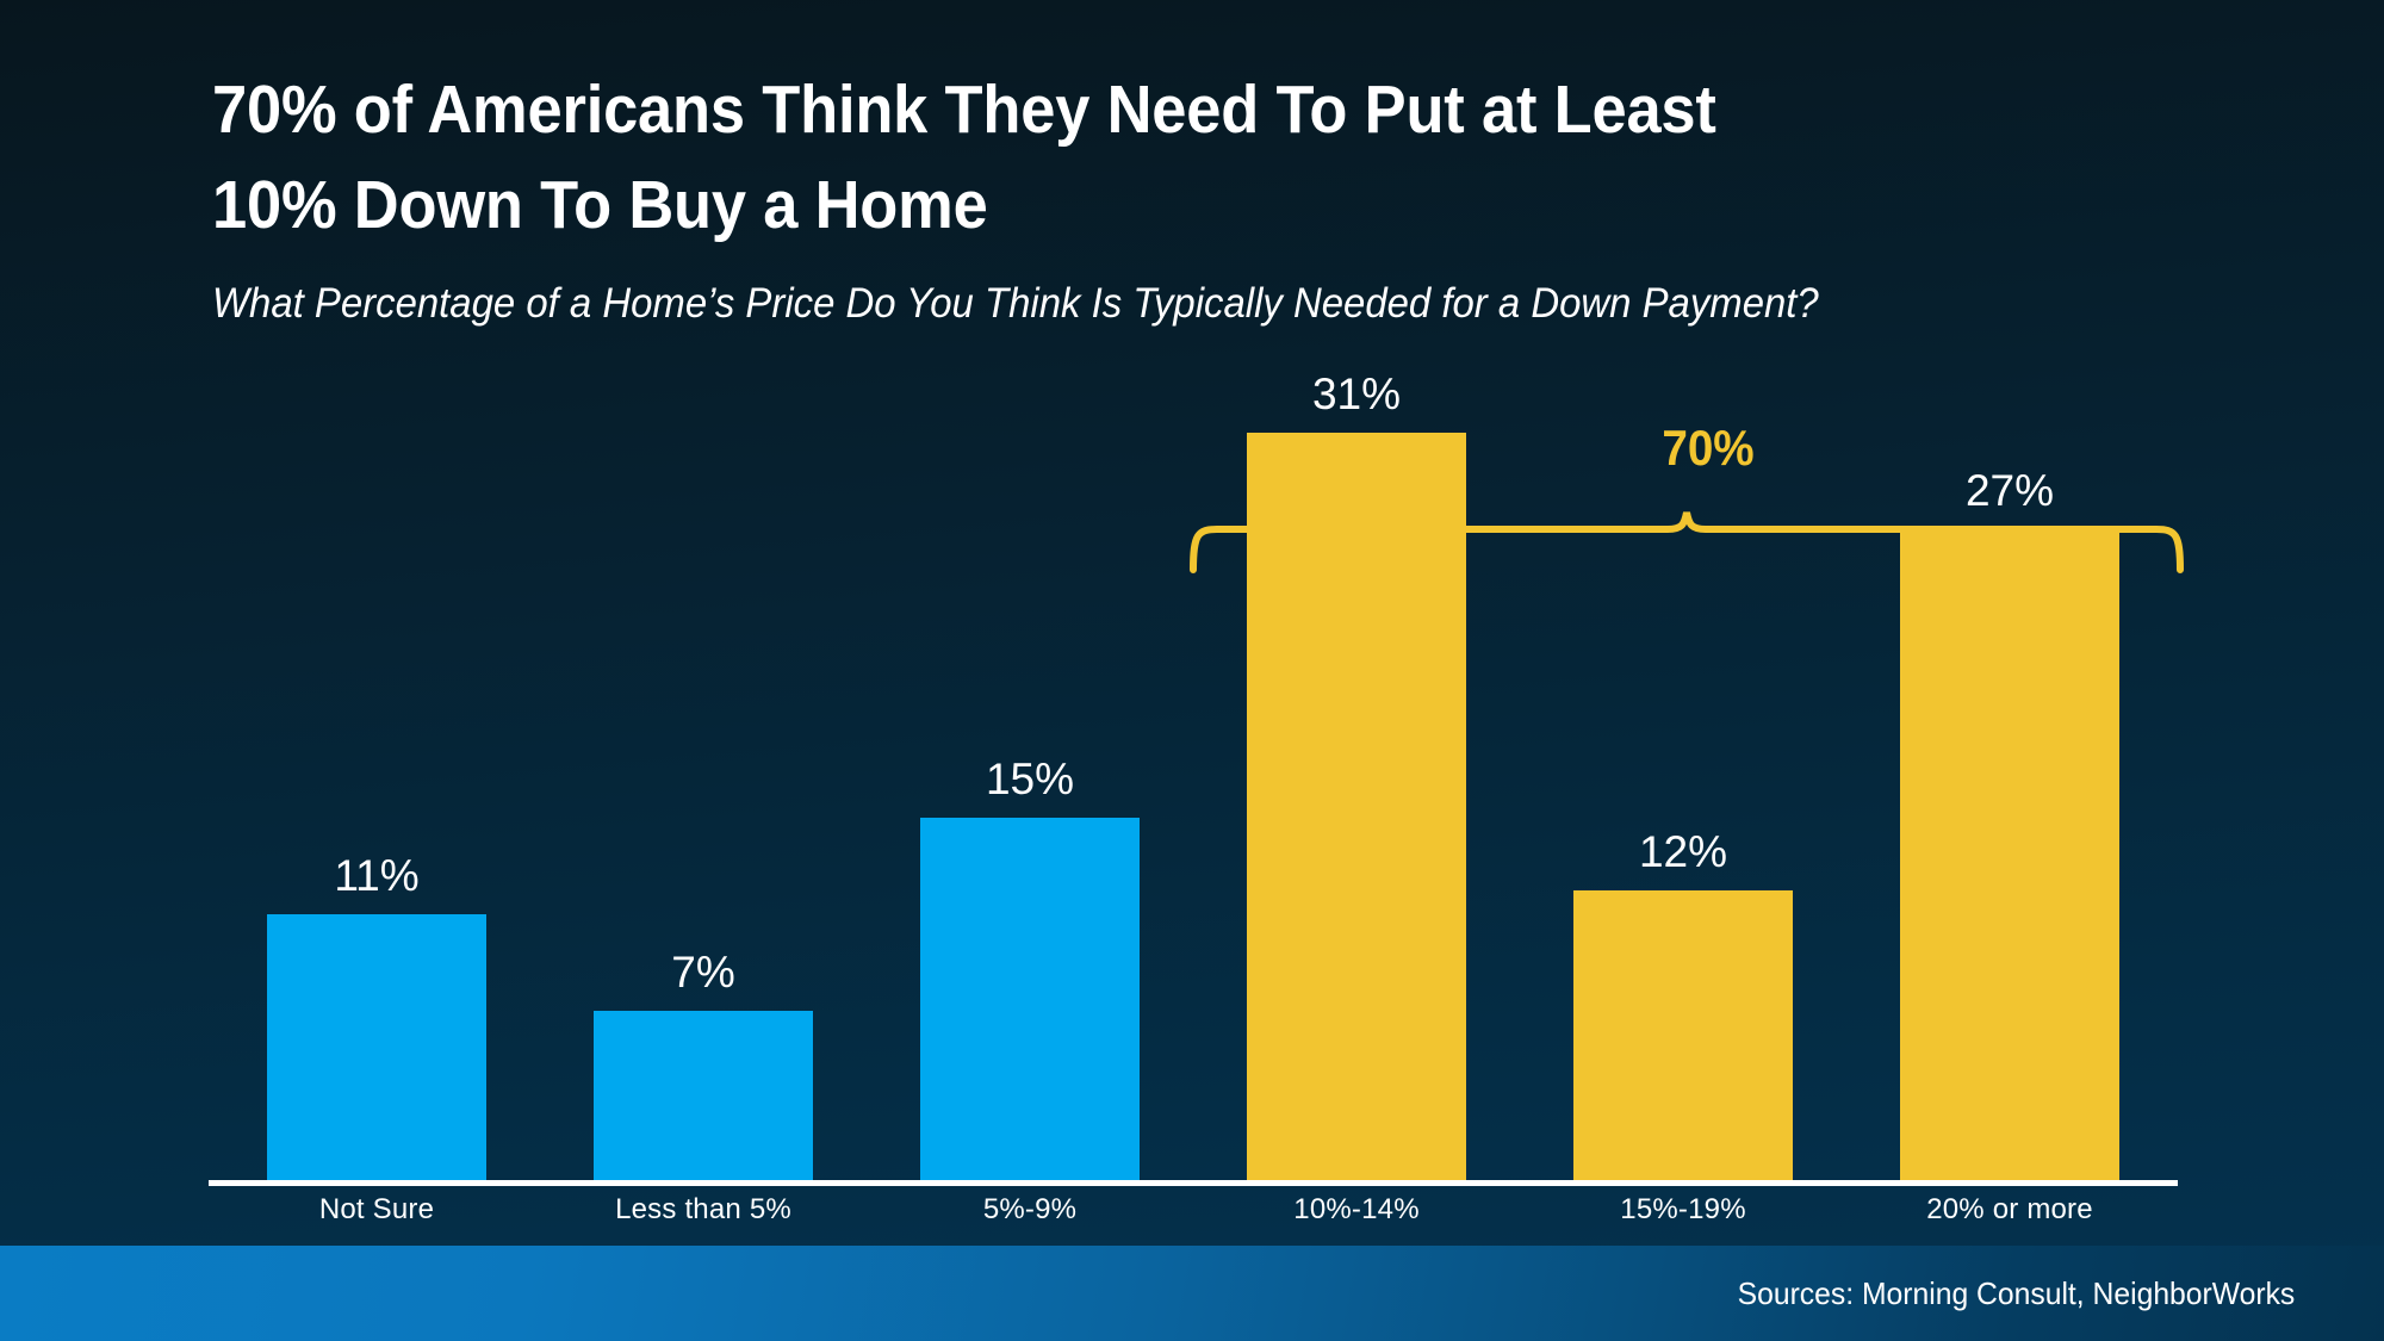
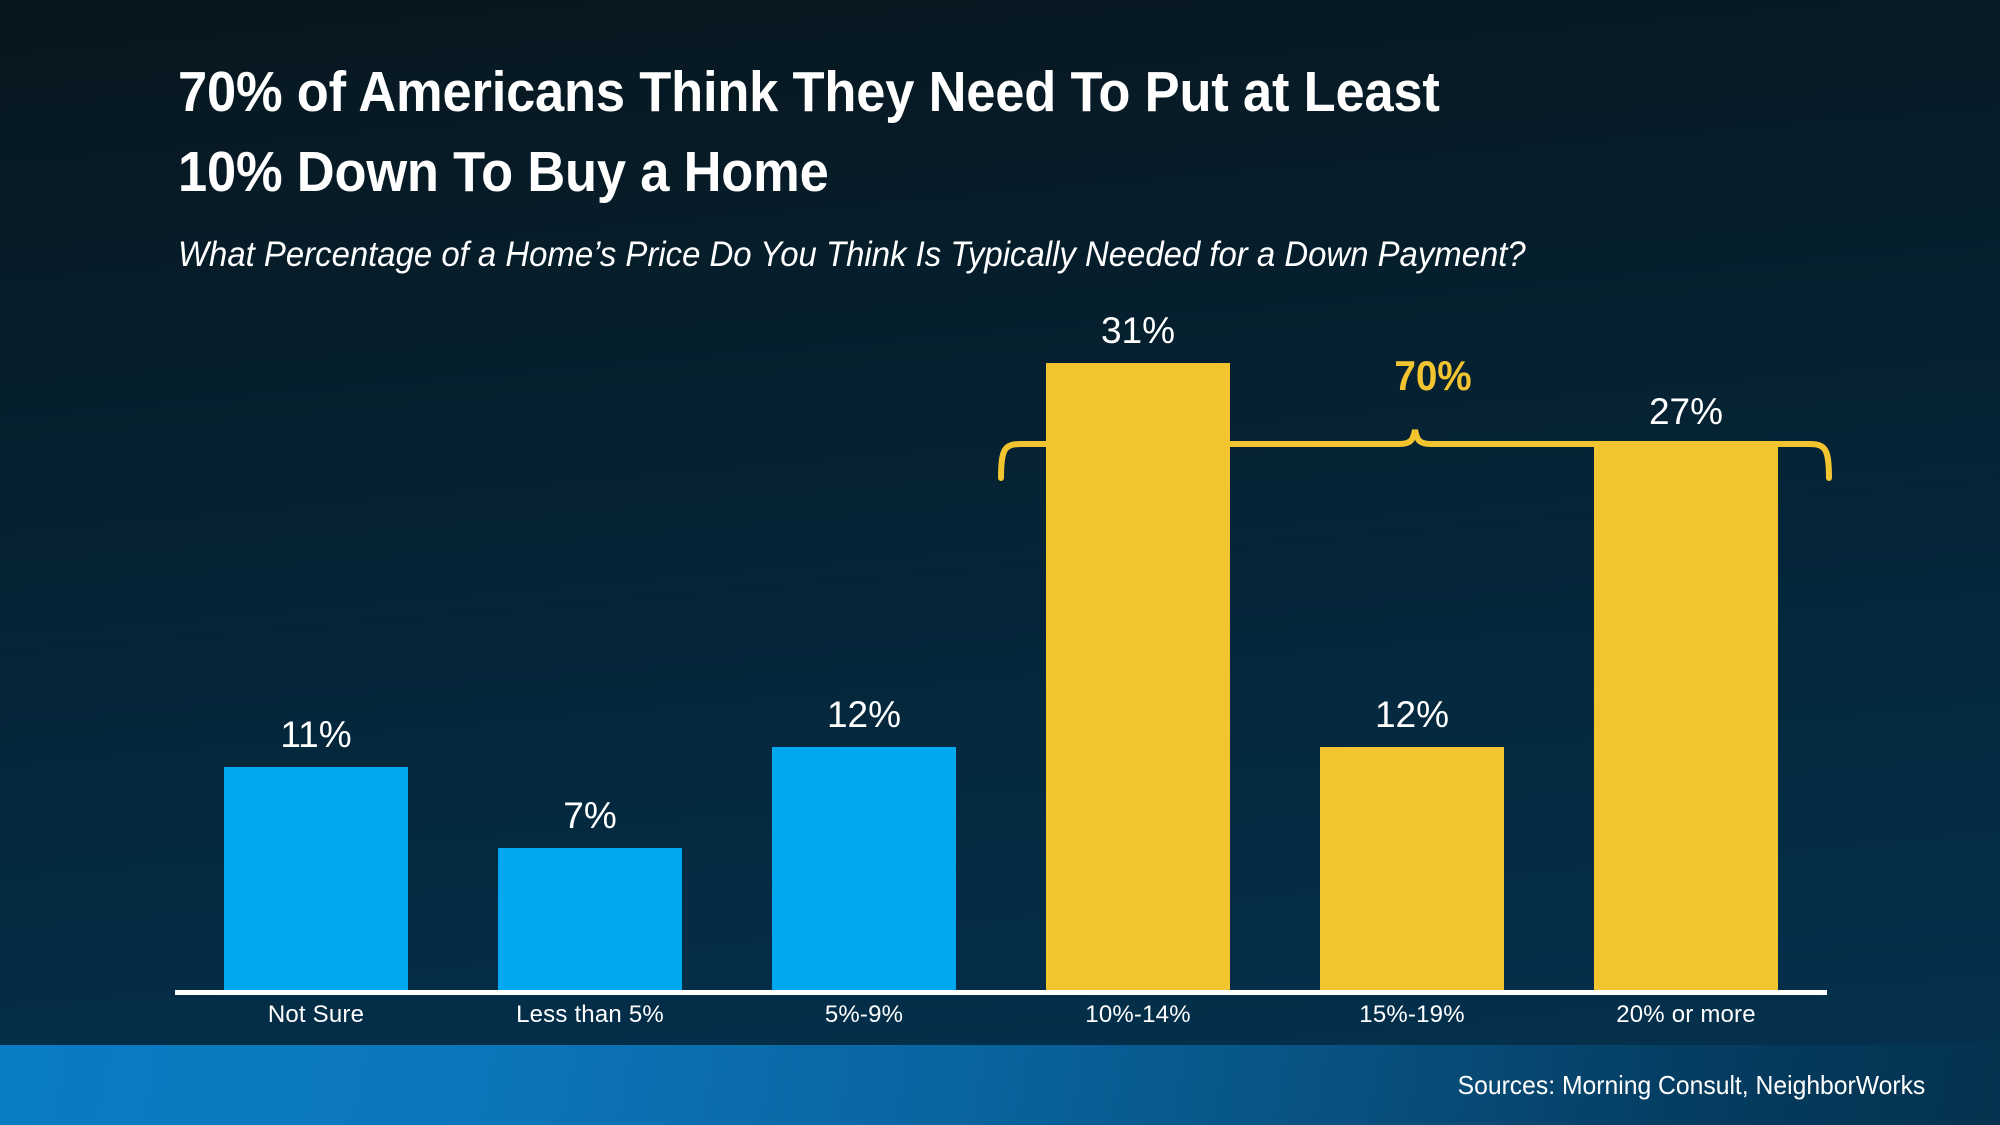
5%-9%: 15% -> 12%
